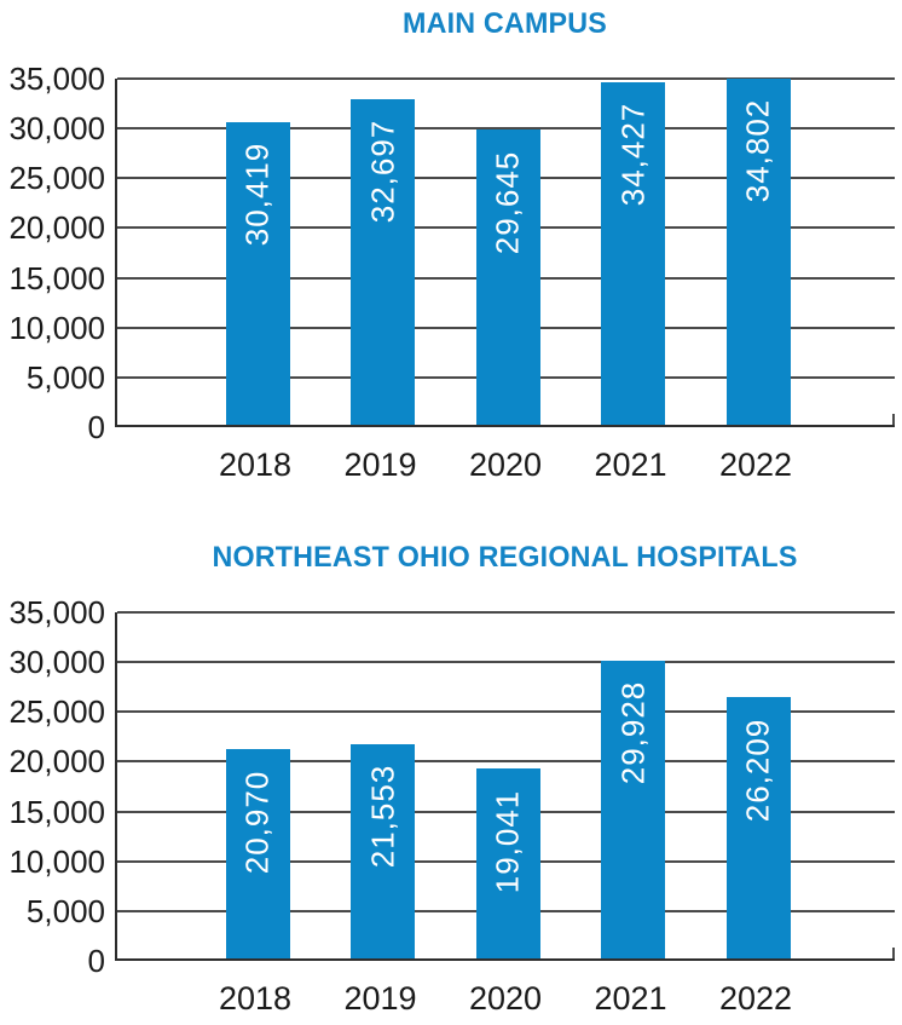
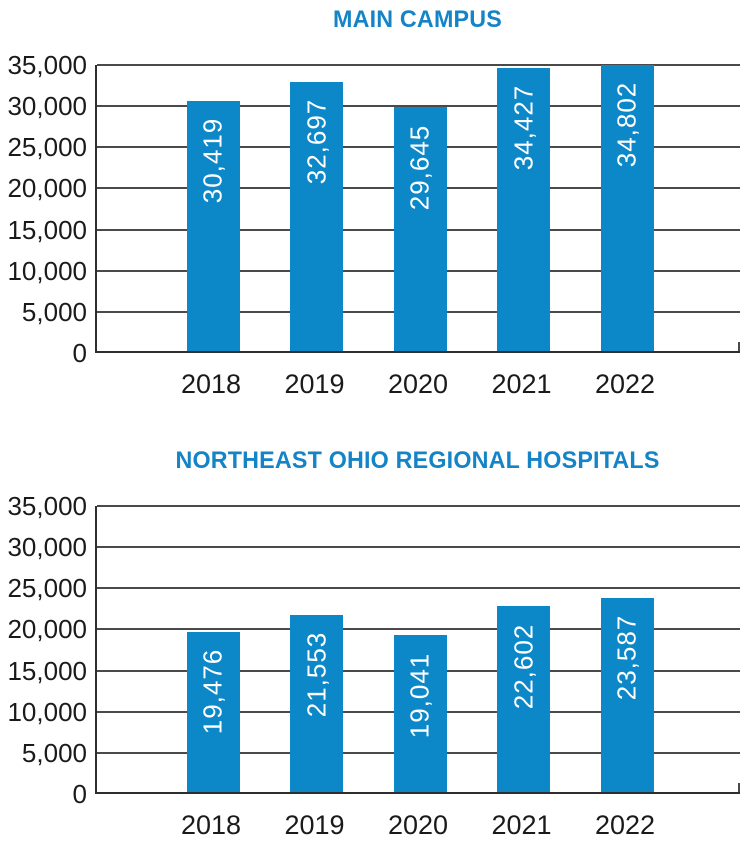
NORTHEAST OHIO REGIONAL HOSPITALS/2018: 20,970 -> 19,476
NORTHEAST OHIO REGIONAL HOSPITALS/2021: 29,928 -> 22,602
NORTHEAST OHIO REGIONAL HOSPITALS/2022: 26,209 -> 23,587
